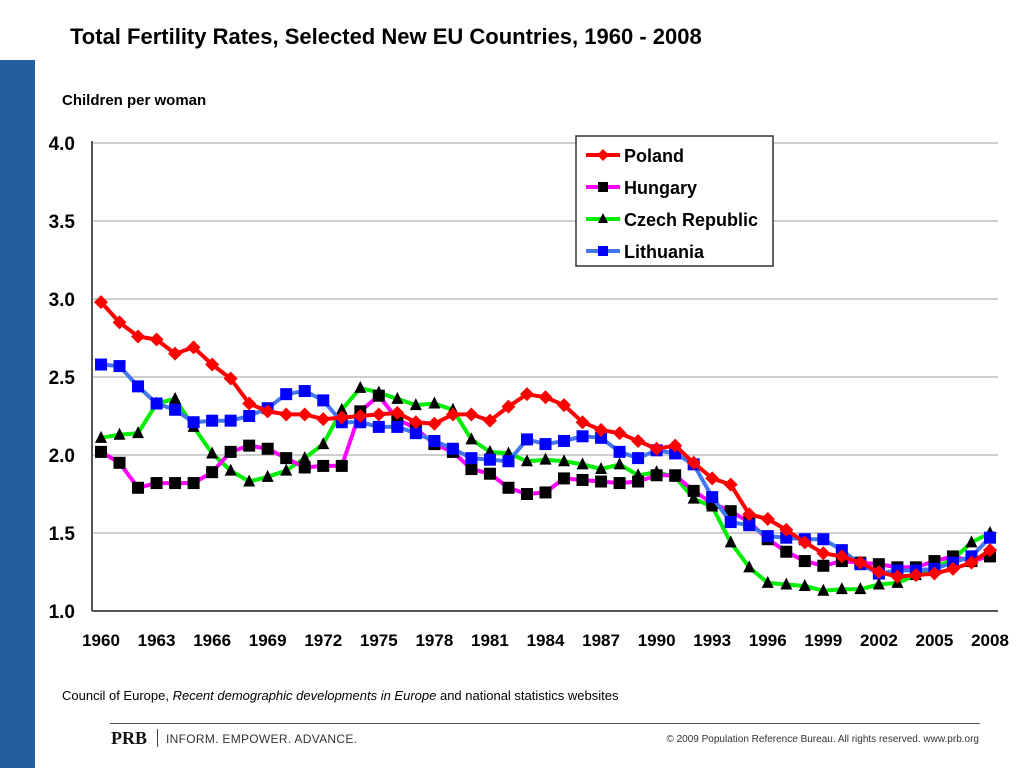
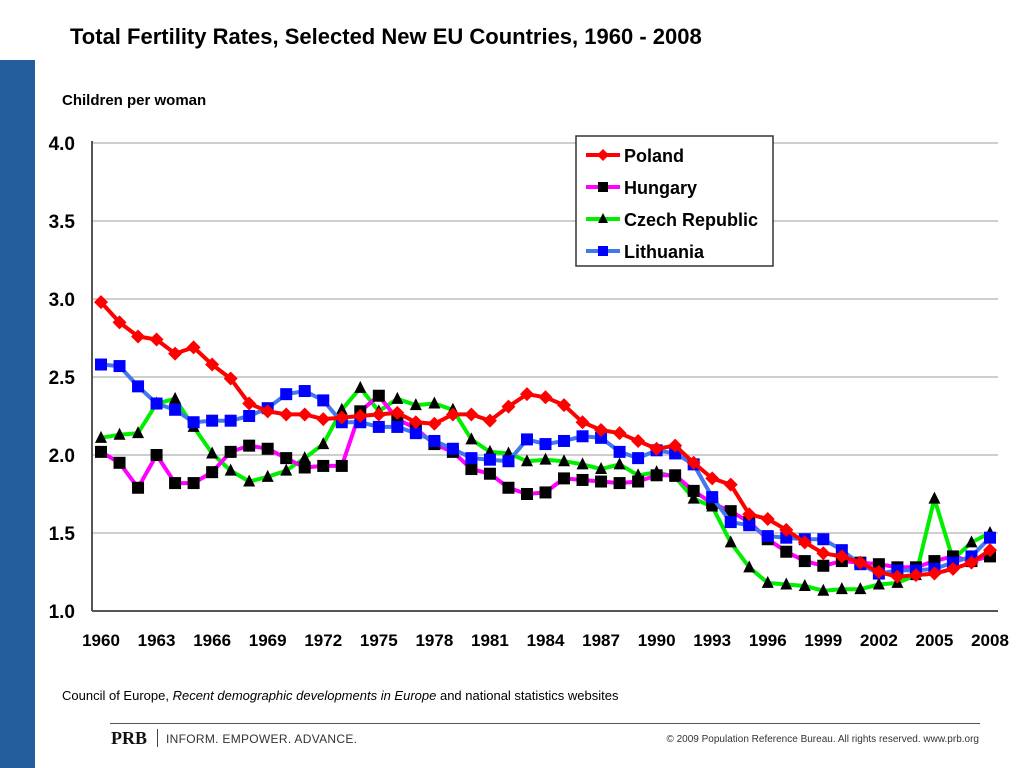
Hungary/1963: 1.82 -> 2.00
Czech Republic/1975: 2.40 -> 2.28
Czech Republic/2005: 1.28 -> 1.72
